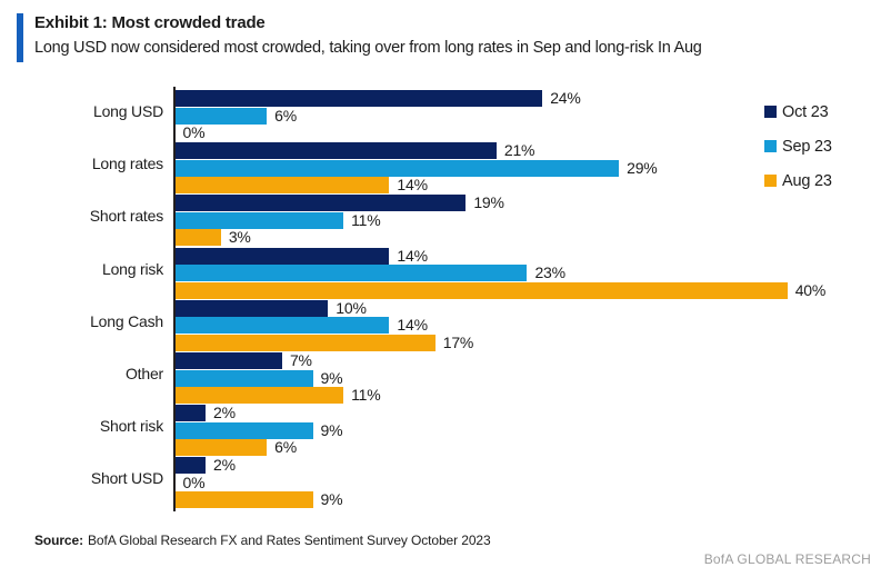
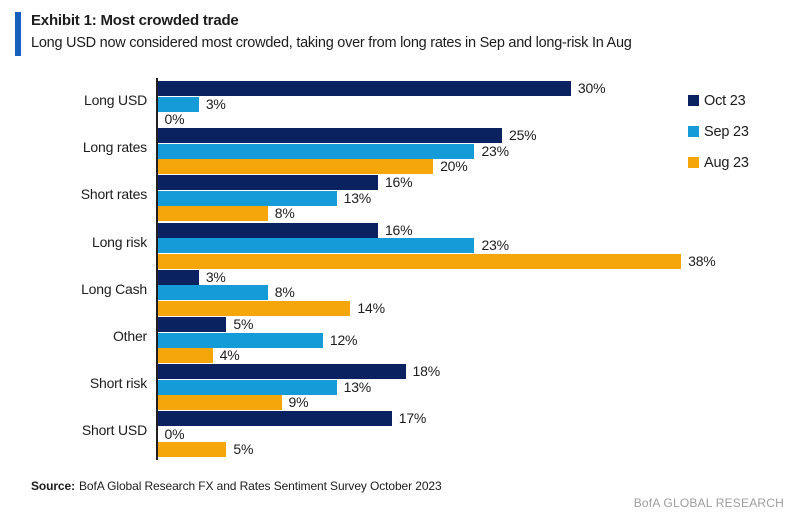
Oct 23/Long USD: 24% -> 30%
Sep 23/Long USD: 6% -> 3%
Oct 23/Long rates: 21% -> 25%
Sep 23/Long rates: 29% -> 23%
Aug 23/Long rates: 14% -> 20%
Oct 23/Short rates: 19% -> 16%
Sep 23/Short rates: 11% -> 13%
Aug 23/Short rates: 3% -> 8%
Oct 23/Long risk: 14% -> 16%
Aug 23/Long risk: 40% -> 38%
Oct 23/Long Cash: 10% -> 3%
Sep 23/Long Cash: 14% -> 8%
Aug 23/Long Cash: 17% -> 14%
Oct 23/Other: 7% -> 5%
Sep 23/Other: 9% -> 12%
Aug 23/Other: 11% -> 4%
Oct 23/Short risk: 2% -> 18%
Sep 23/Short risk: 9% -> 13%
Aug 23/Short risk: 6% -> 9%
Oct 23/Short USD: 2% -> 17%
Aug 23/Short USD: 9% -> 5%
